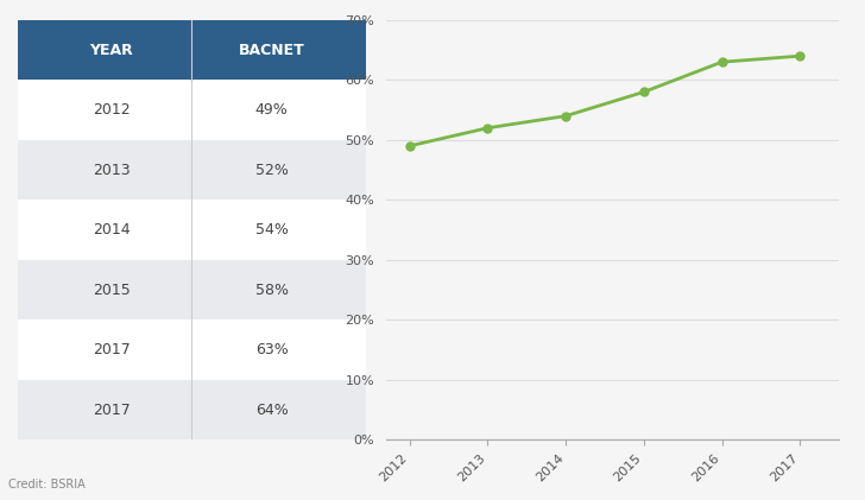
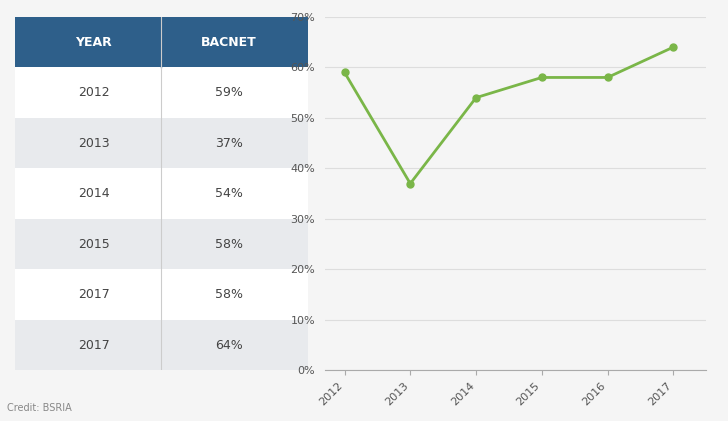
2012: 49% -> 59%
2013: 52% -> 37%
2016: 63% -> 58%
